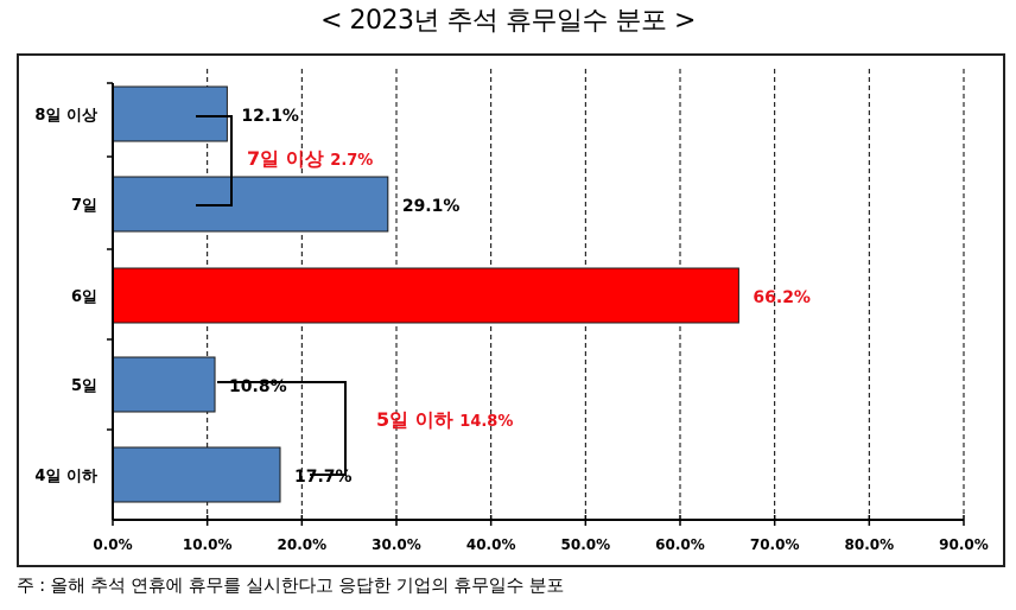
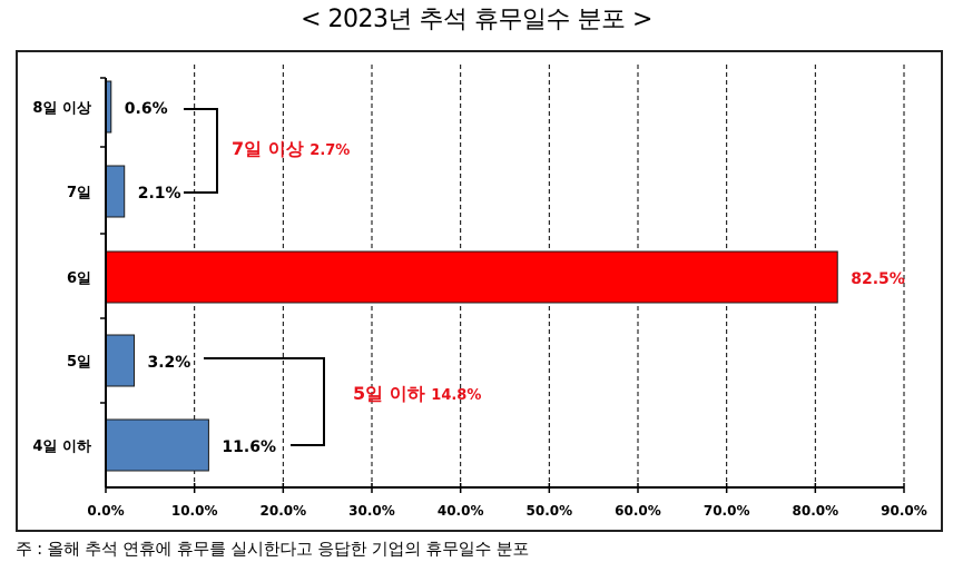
8일 이상: 12.1% -> 0.6%
7일: 29.1% -> 2.1%
6일: 66.2% -> 82.5%
5일: 10.8% -> 3.2%
4일 이하: 17.7% -> 11.6%
